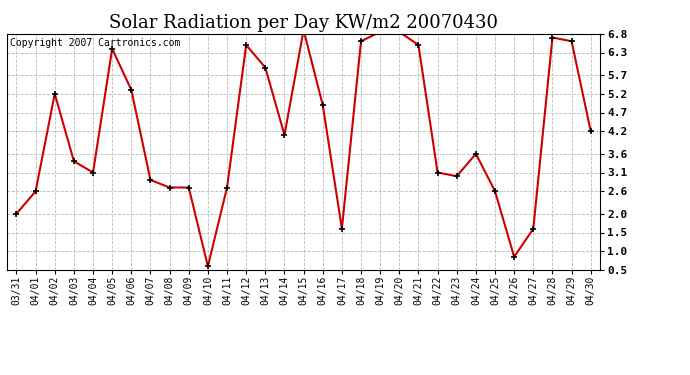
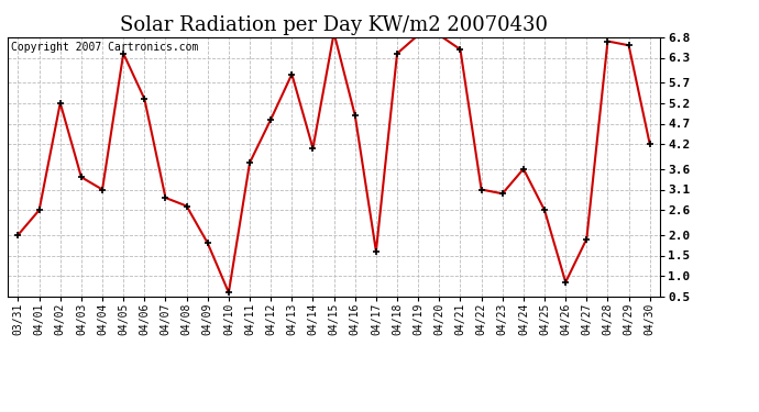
04/09: 2.70 -> 1.80
04/11: 2.70 -> 3.75
04/12: 6.50 -> 4.80
04/18: 6.60 -> 6.40
04/27: 1.60 -> 1.90
